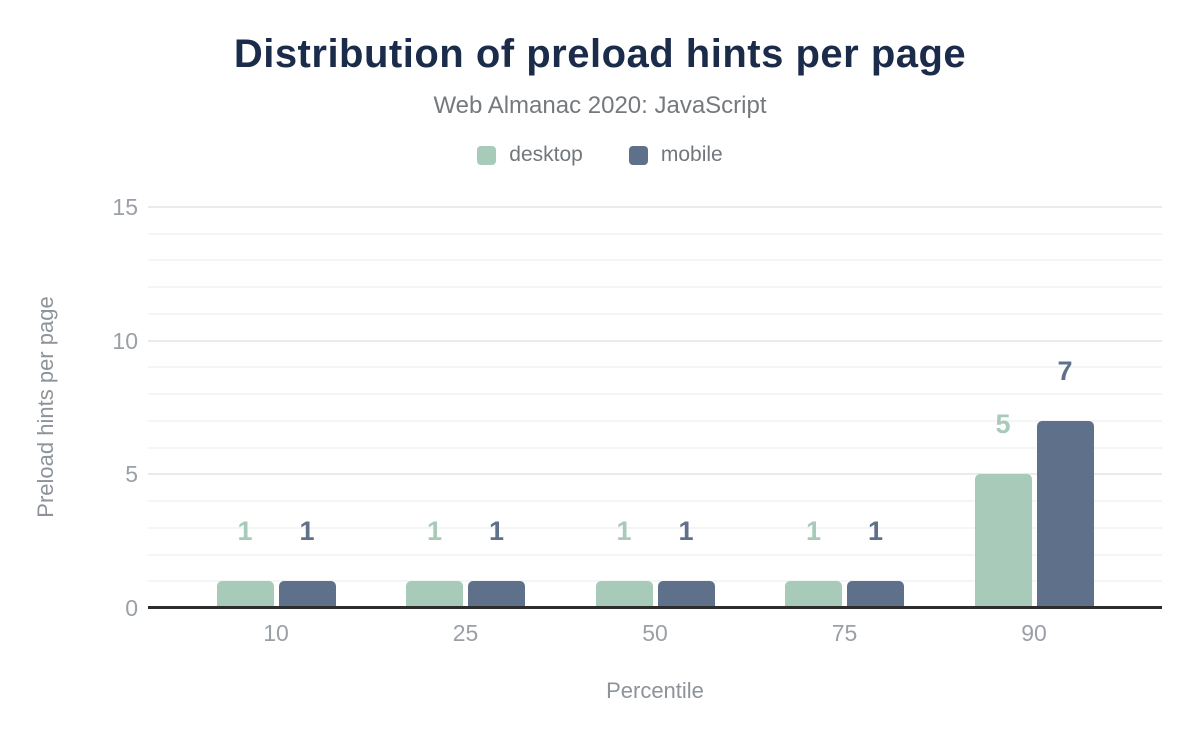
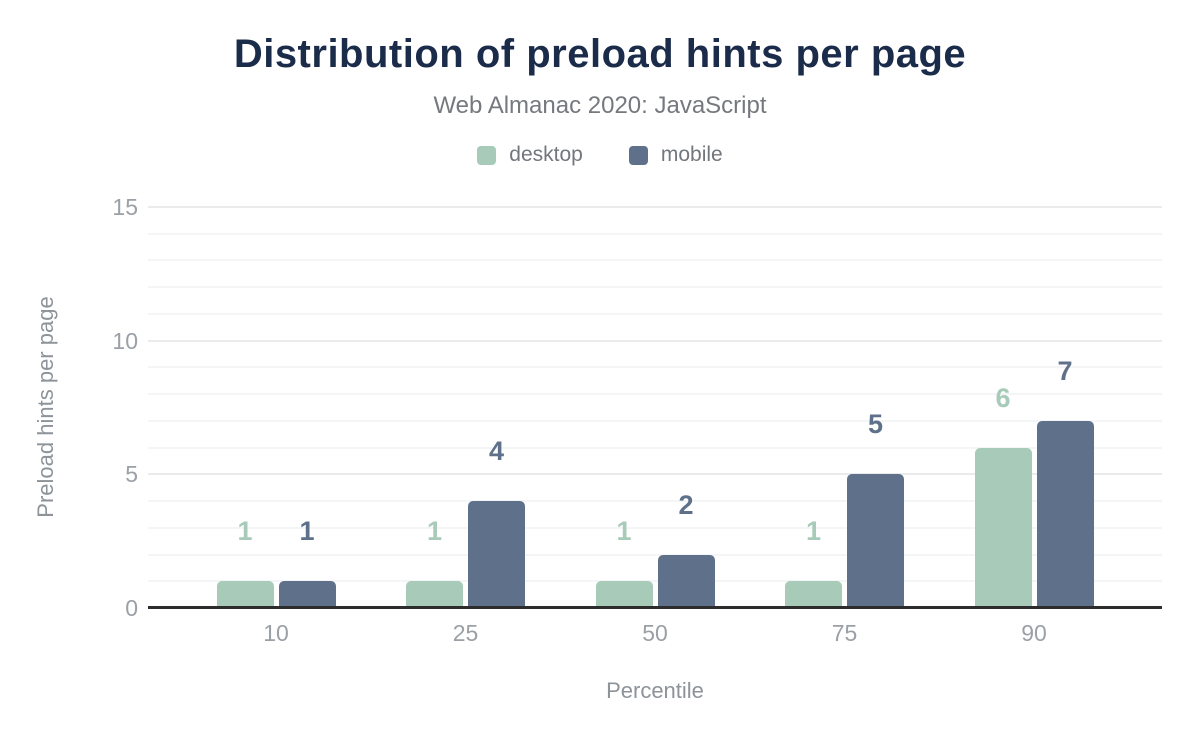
mobile/25: 1 -> 4
mobile/50: 1 -> 2
mobile/75: 1 -> 5
desktop/90: 5 -> 6
